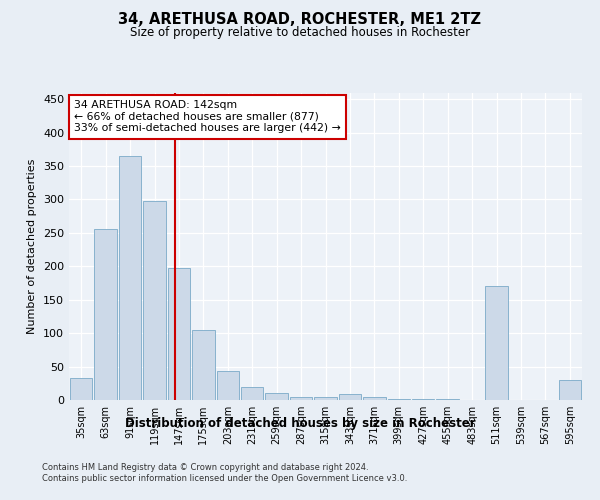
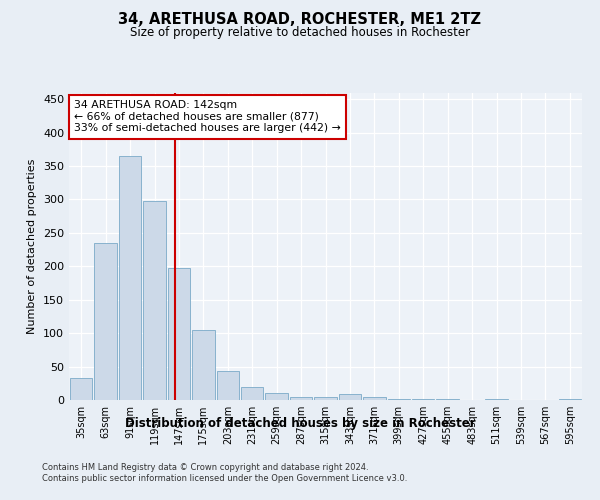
63sqm: 256 -> 235
511sqm: 170 -> 1
595sqm: 30 -> 2
